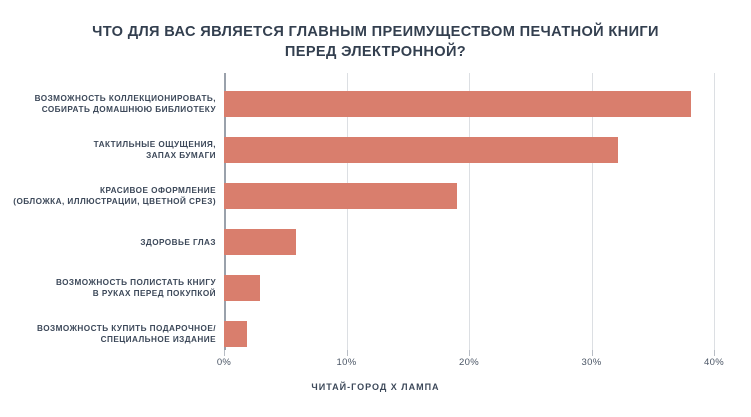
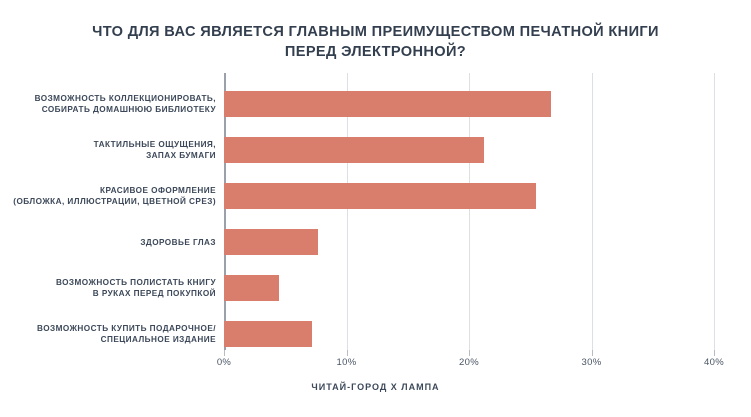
ВОЗМОЖНОСТЬ КОЛЛЕКЦИОНИРОВАТЬ, СОБИРАТЬ ДОМАШНЮЮ БИБЛИОТЕКУ: 38.1% -> 26.7%
ТАКТИЛЬНЫЕ ОЩУЩЕНИЯ, ЗАПАХ БУМАГИ: 32.2% -> 21.2%
КРАСИВОЕ ОФОРМЛЕНИЕ (ОБЛОЖКА, ИЛЛЮСТРАЦИИ, ЦВЕТНОЙ СРЕЗ): 19.0% -> 25.5%
ЗДОРОВЬЕ ГЛАЗ: 5.9% -> 7.7%
ВОЗМОЖНОСТЬ ПОЛИСТАТЬ КНИГУ В РУКАХ ПЕРЕД ПОКУПКОЙ: 2.9% -> 4.5%
ВОЗМОЖНОСТЬ КУПИТЬ ПОДАРОЧНОЕ/ СПЕЦИАЛЬНОЕ ИЗДАНИЕ: 1.9% -> 7.2%
